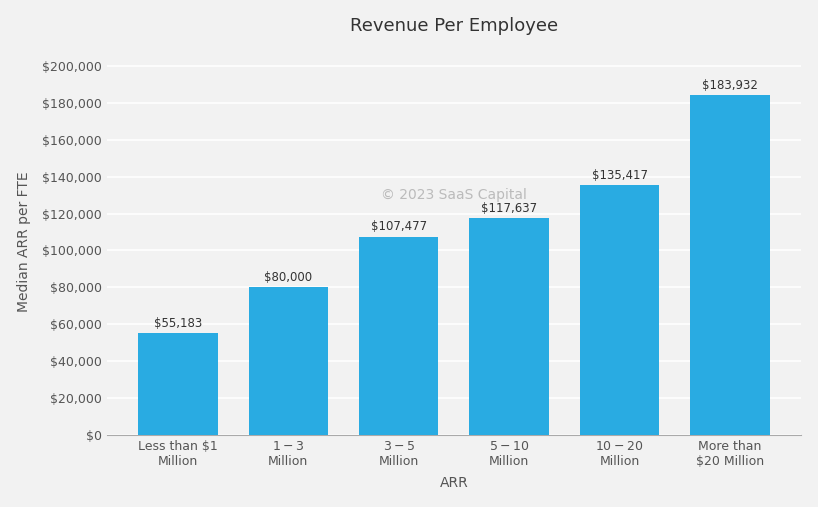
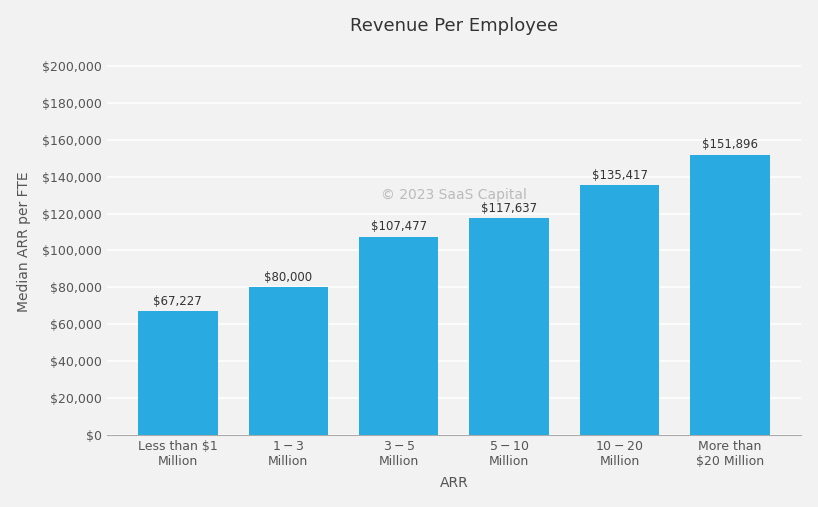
Less than $1 Million: $55,183 -> $67,227
More than $20 Million: $183,932 -> $151,896
